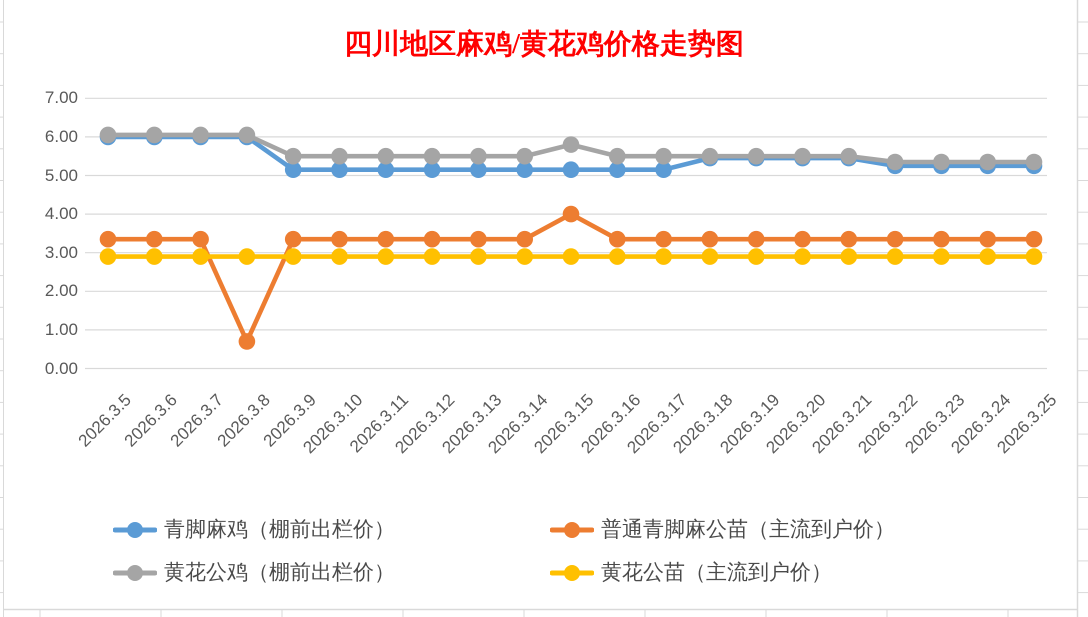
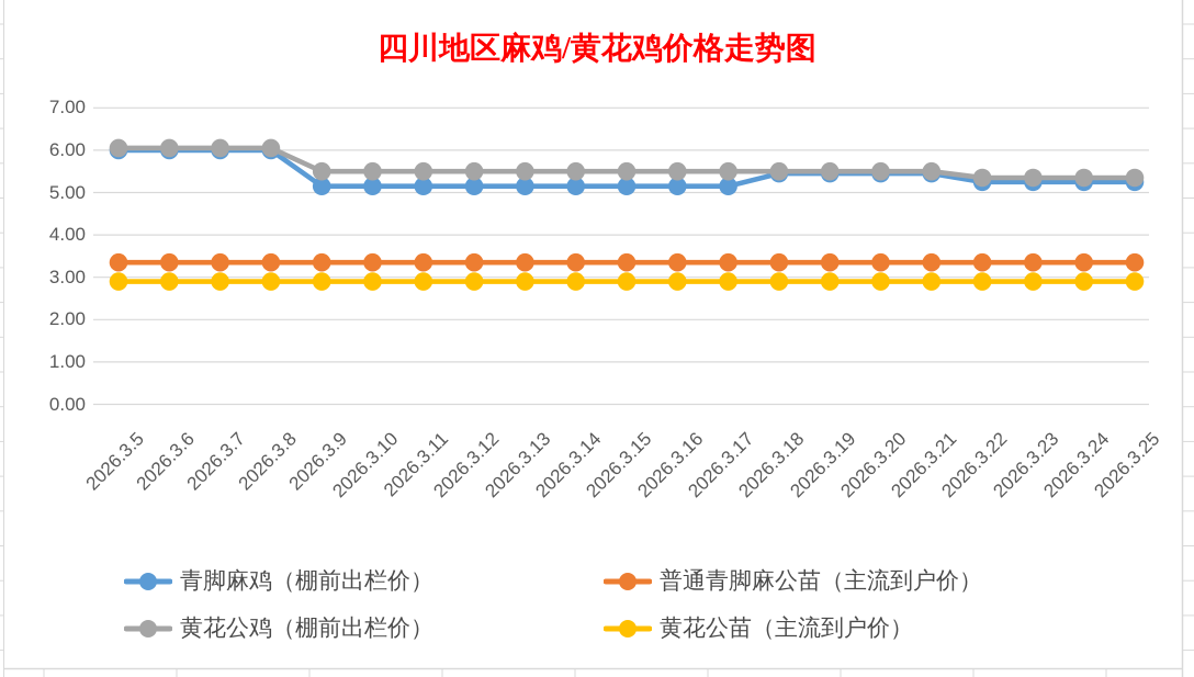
普通青脚麻公苗（主流到户价）/2026.3.8: 0.7 -> 3.4
普通青脚麻公苗（主流到户价）/2026.3.15: 4.0 -> 3.4
黄花公鸡（棚前出栏价）/2026.3.15: 5.8 -> 5.5
